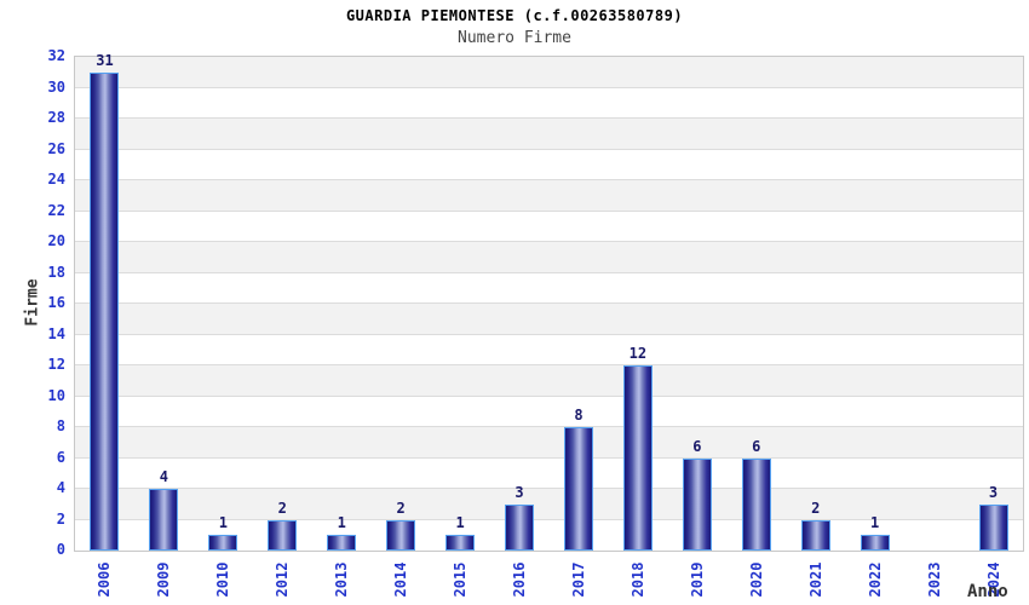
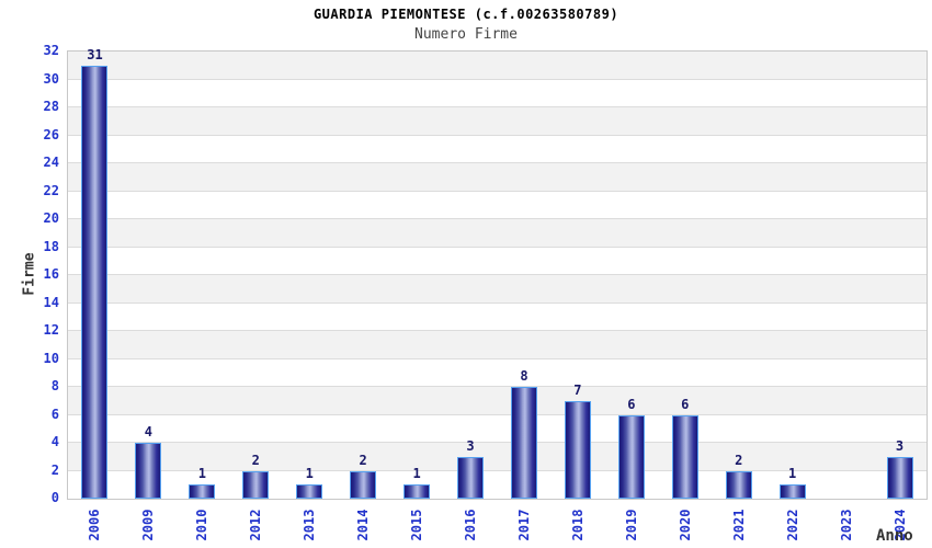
2018: 12 -> 7
